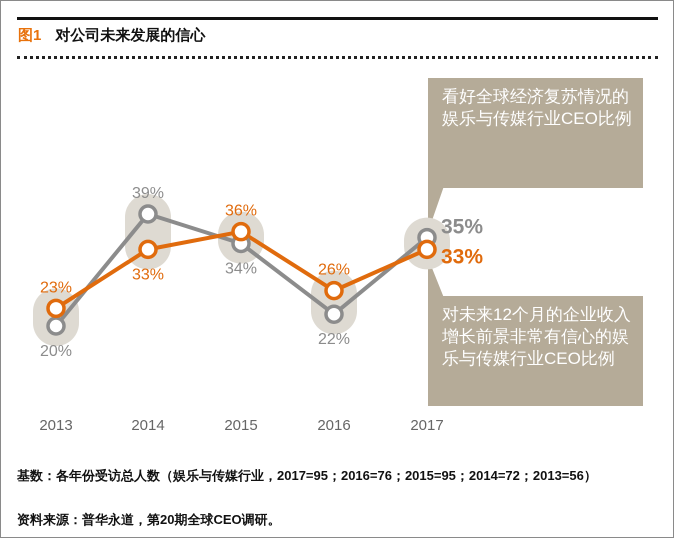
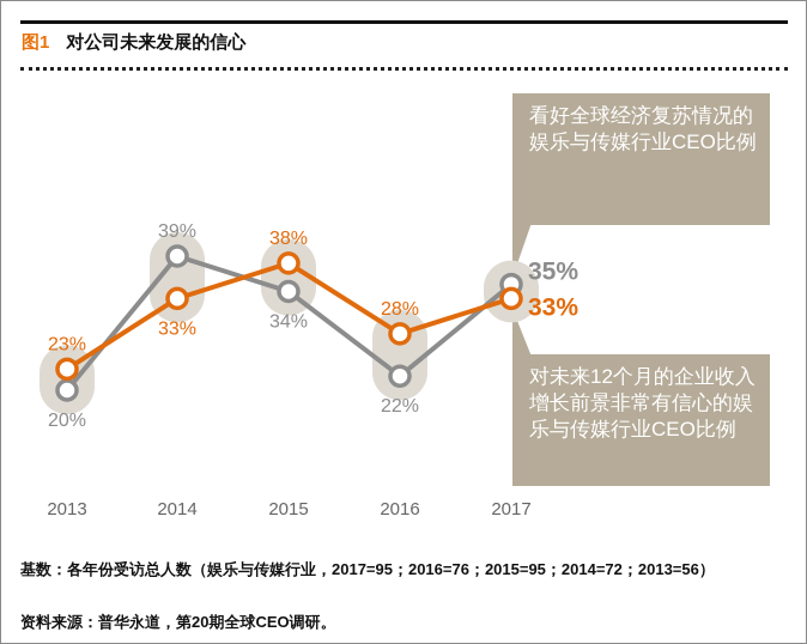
对未来12个月的企业收入增长前景非常有信心的娱乐与传媒行业CEO比例/2015: 36% -> 38%
对未来12个月的企业收入增长前景非常有信心的娱乐与传媒行业CEO比例/2016: 26% -> 28%
